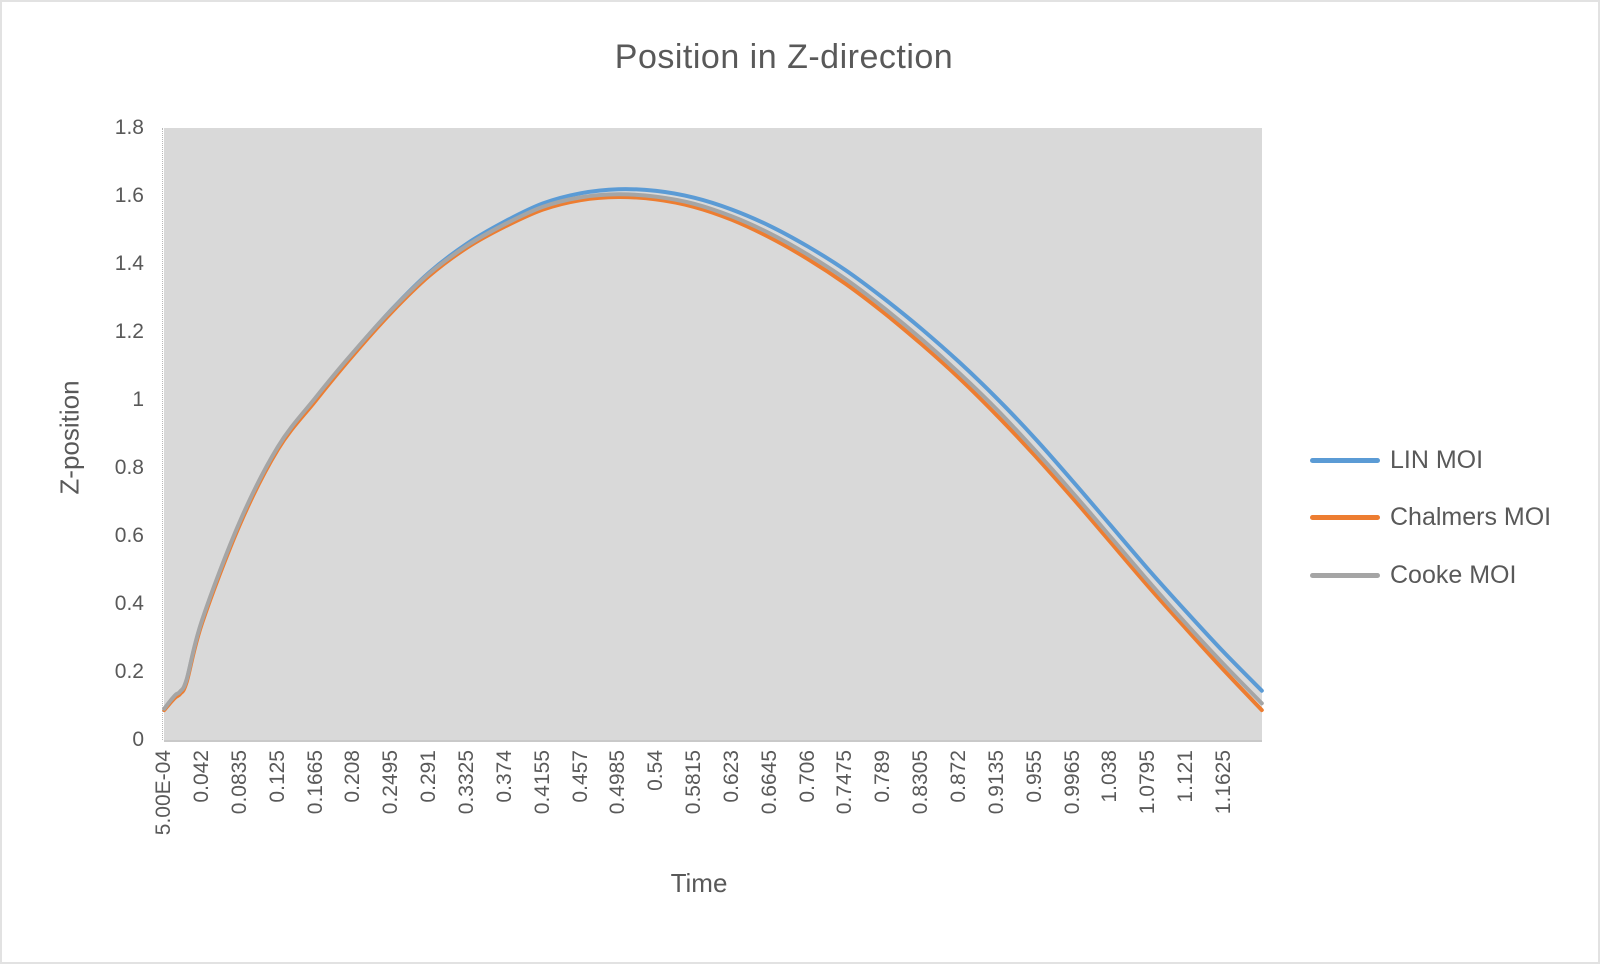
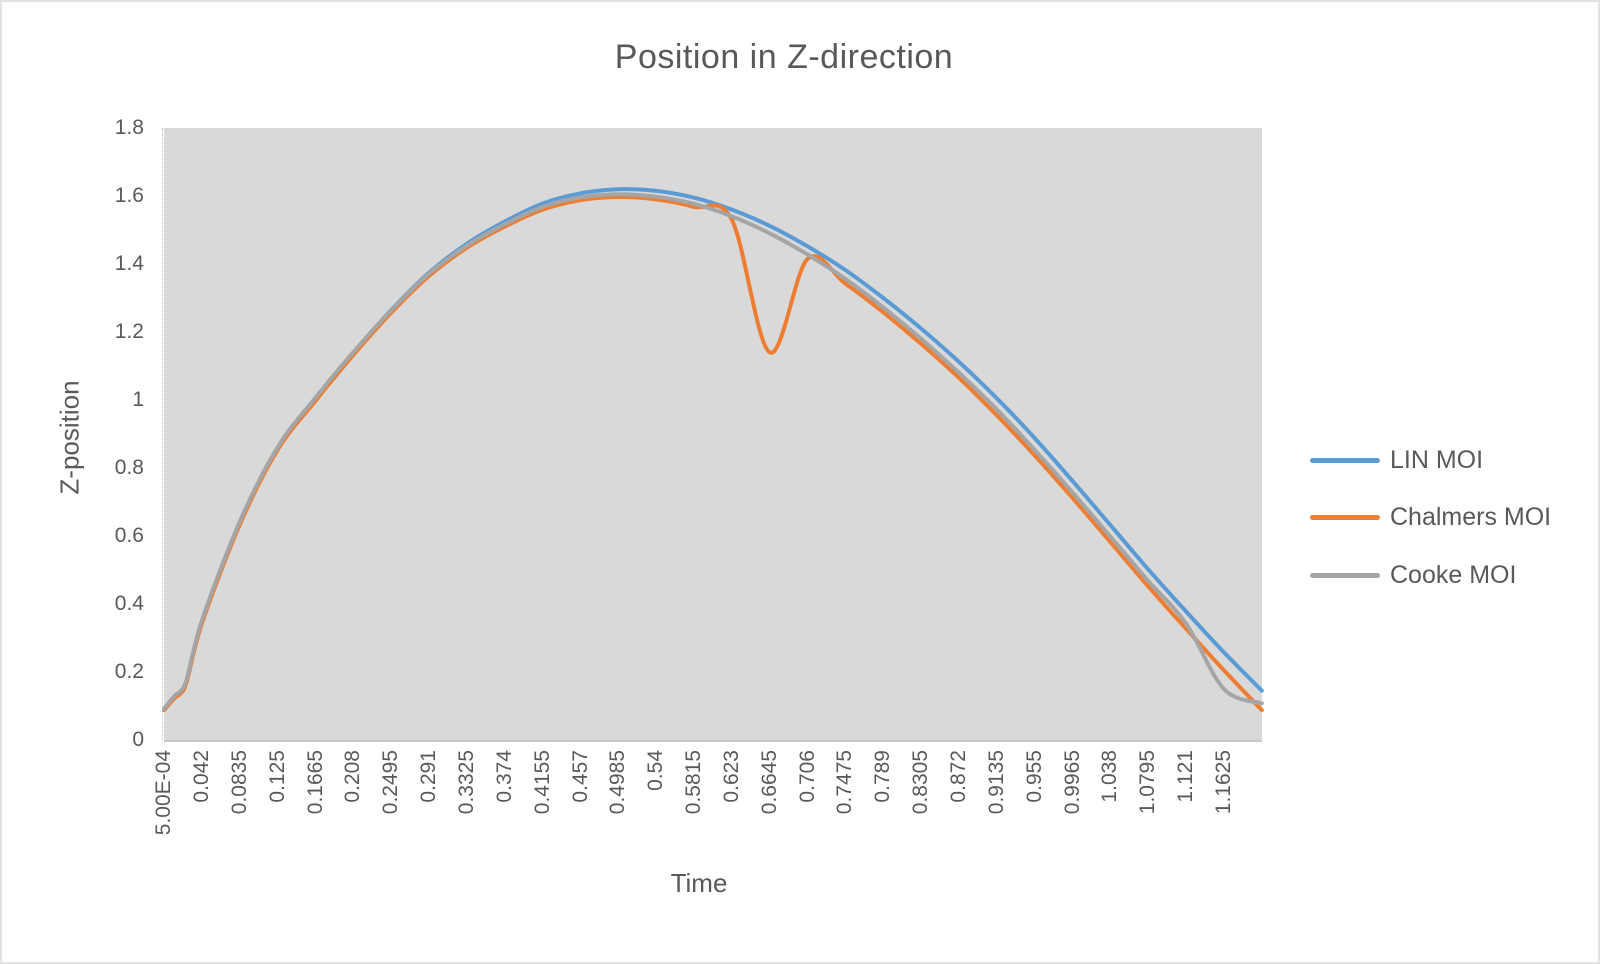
Chalmers MOI/0.6645: 1.48 -> 1.14
Cooke MOI/1.1625: 0.22 -> 0.15
